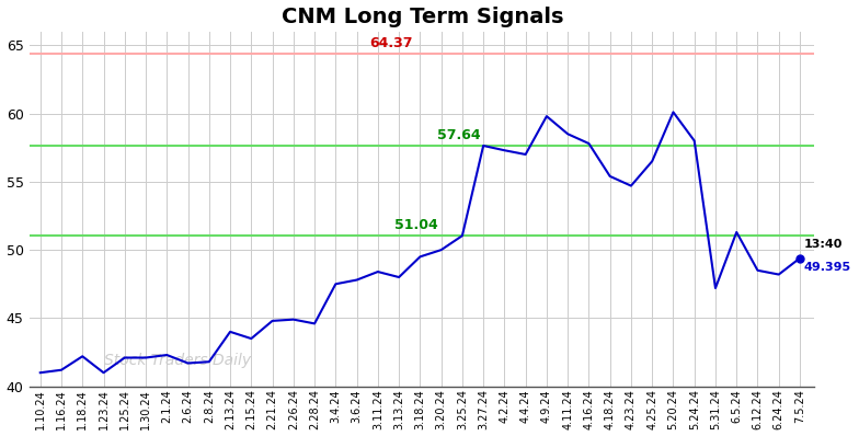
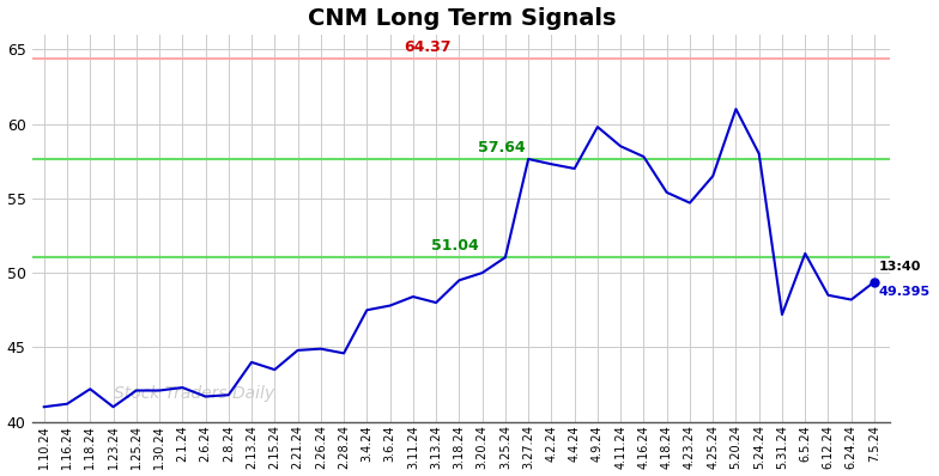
5.20.24: 60.1 -> 61.0
